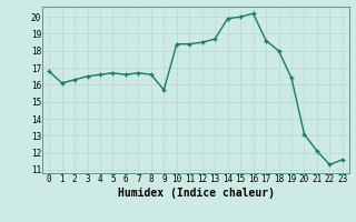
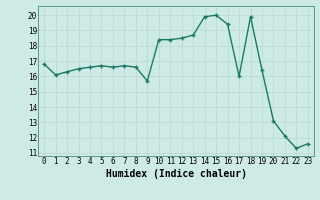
16: 20.2 -> 19.4
17: 18.6 -> 16.0
18: 18.0 -> 19.9
